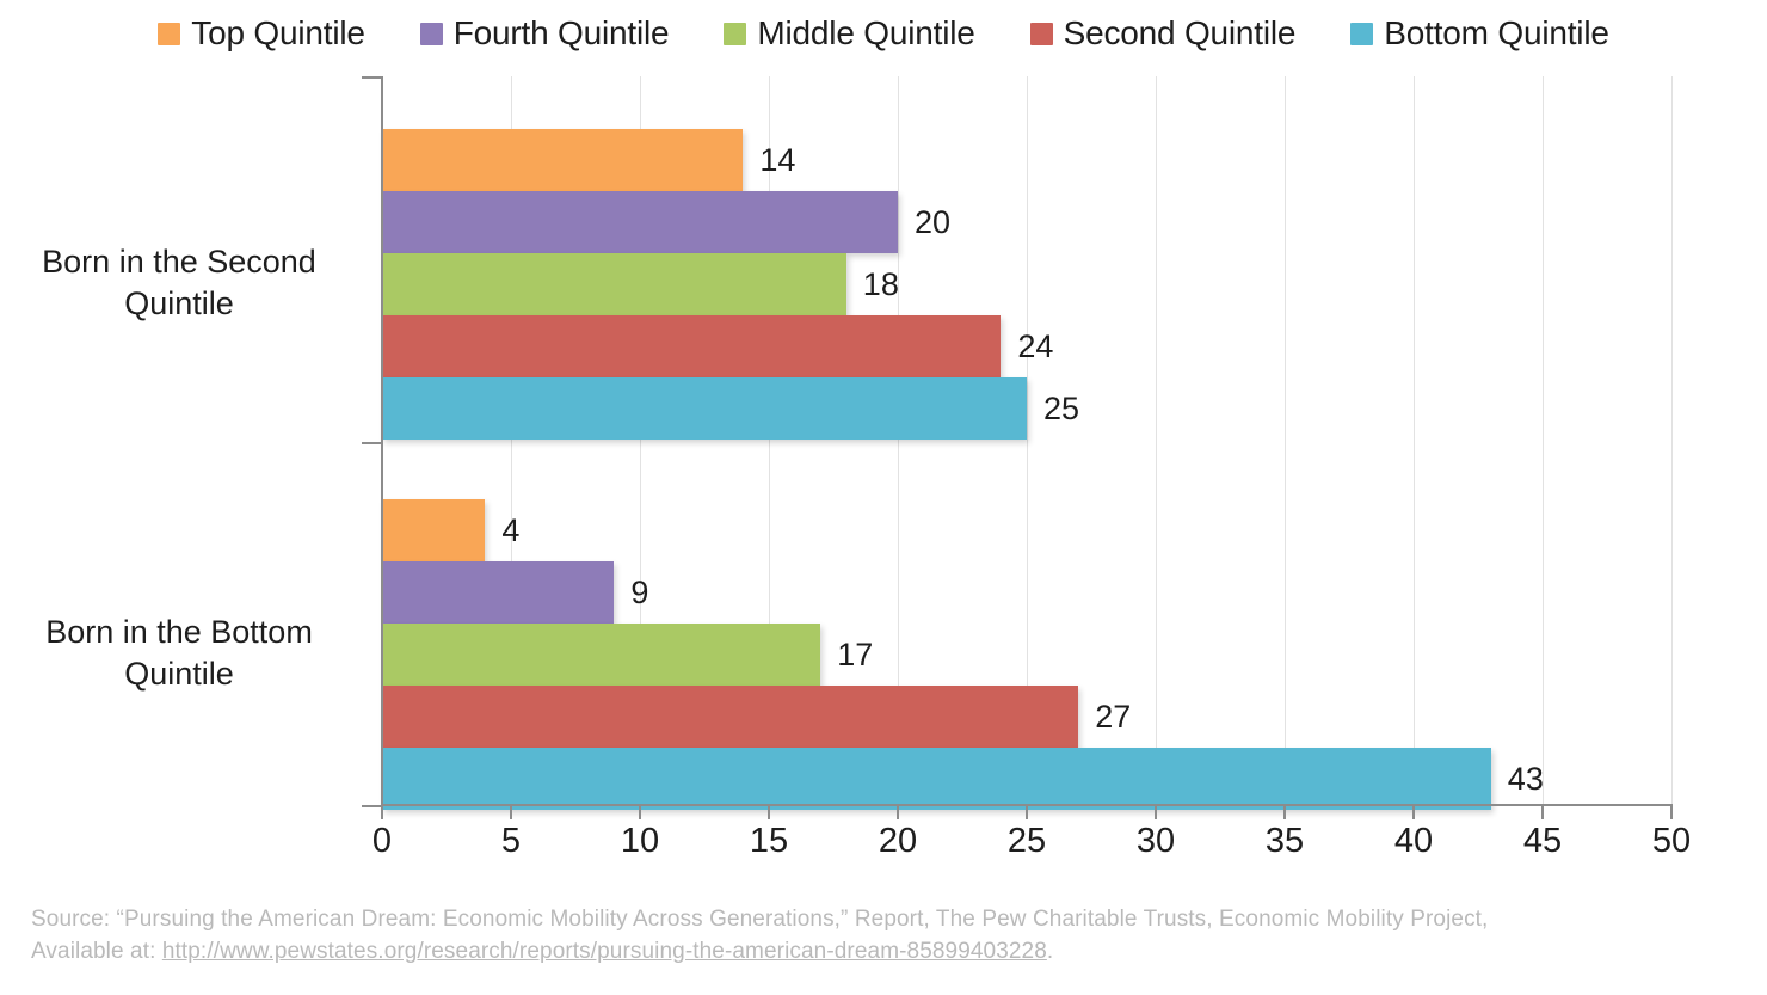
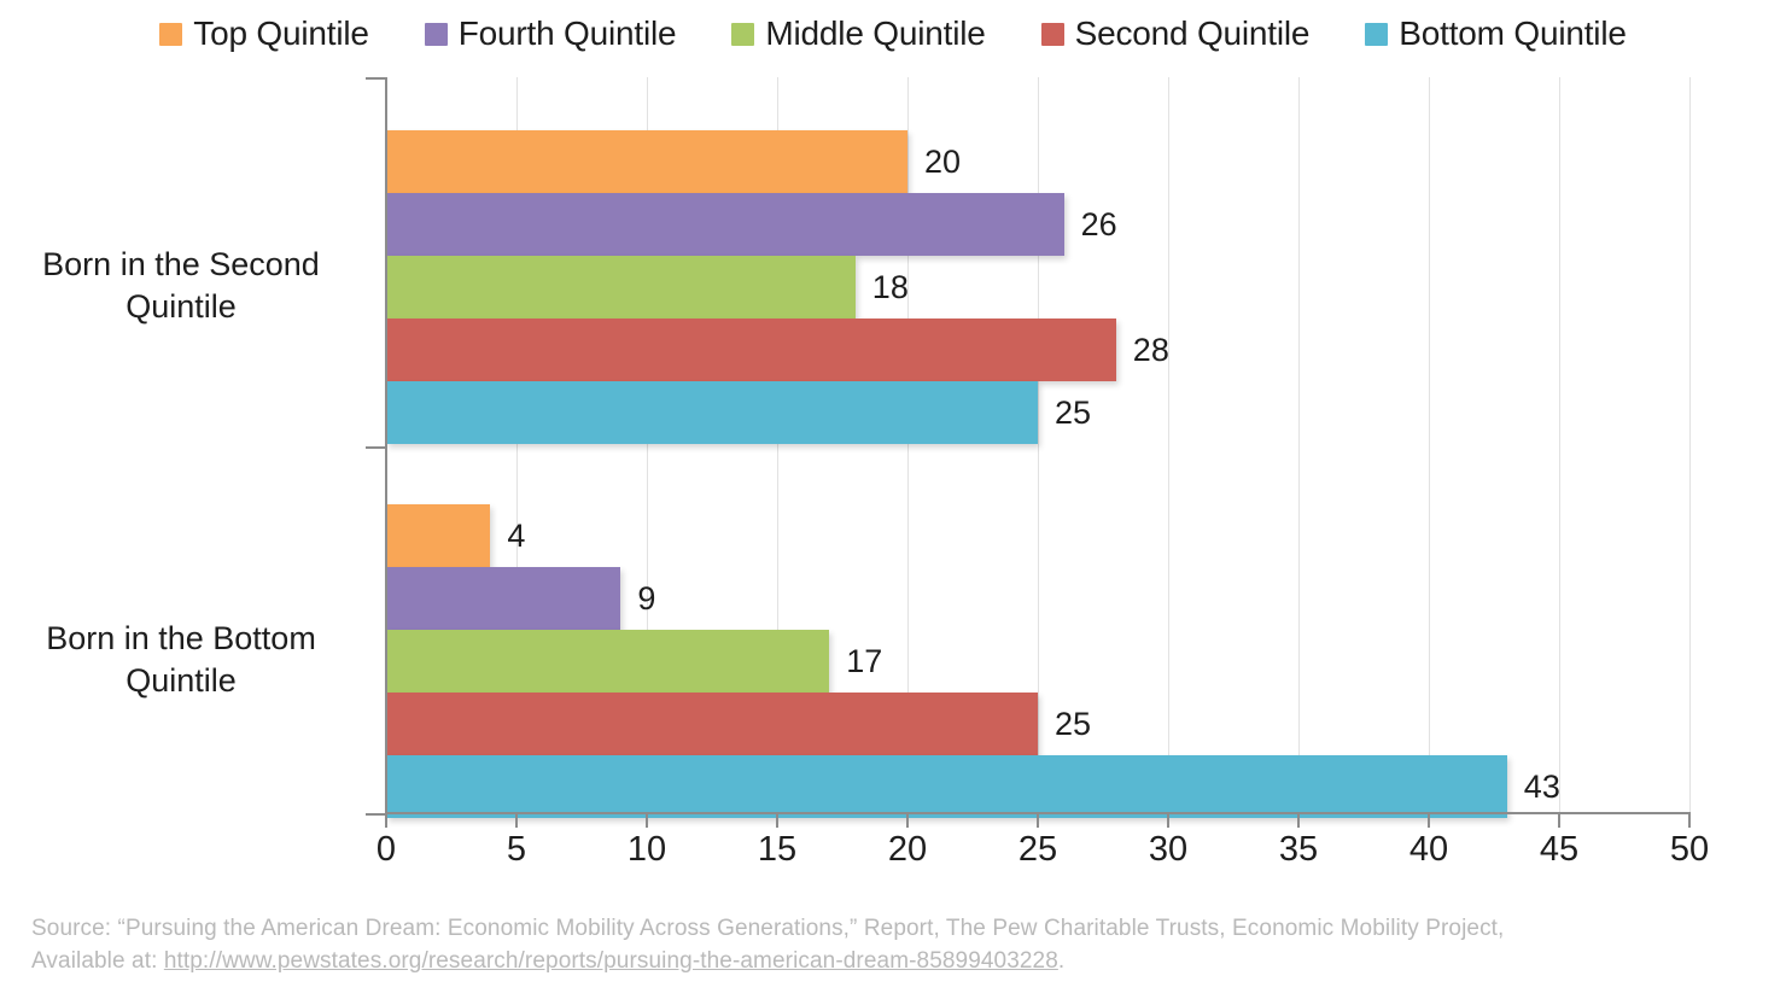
Top Quintile/Born in the Second Quintile: 14 -> 20
Fourth Quintile/Born in the Second Quintile: 20 -> 26
Second Quintile/Born in the Second Quintile: 24 -> 28
Second Quintile/Born in the Bottom Quintile: 27 -> 25
